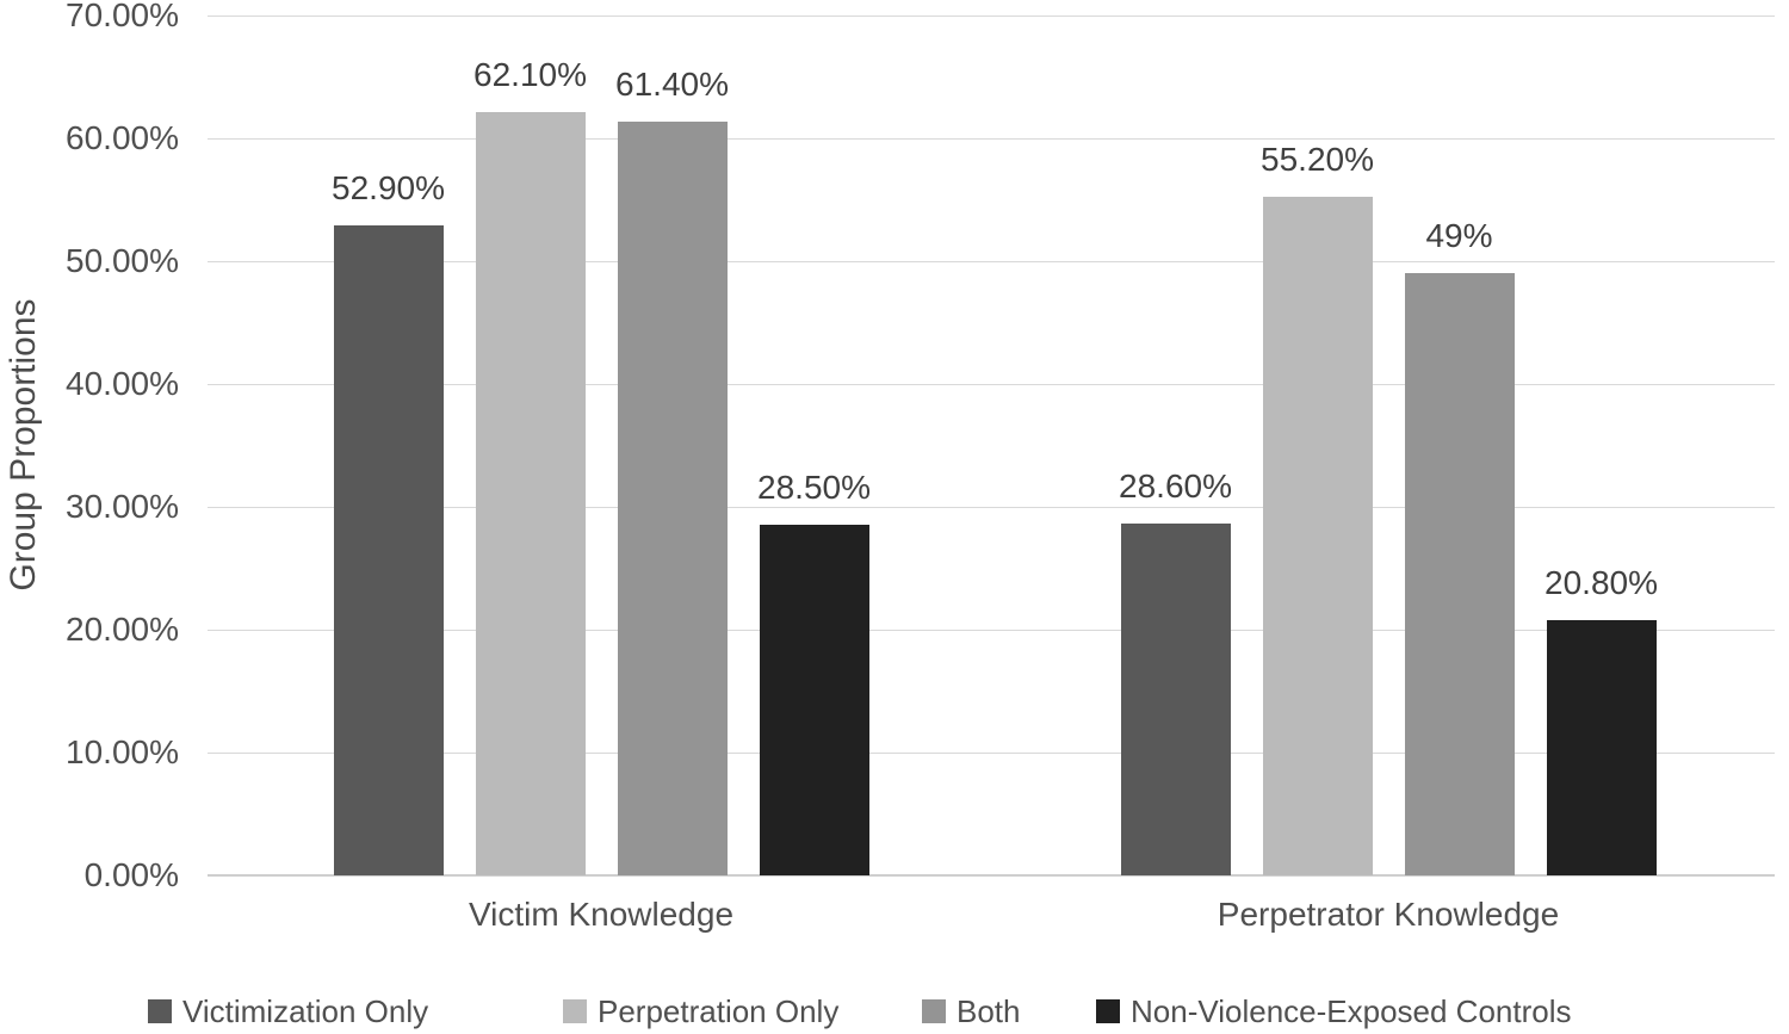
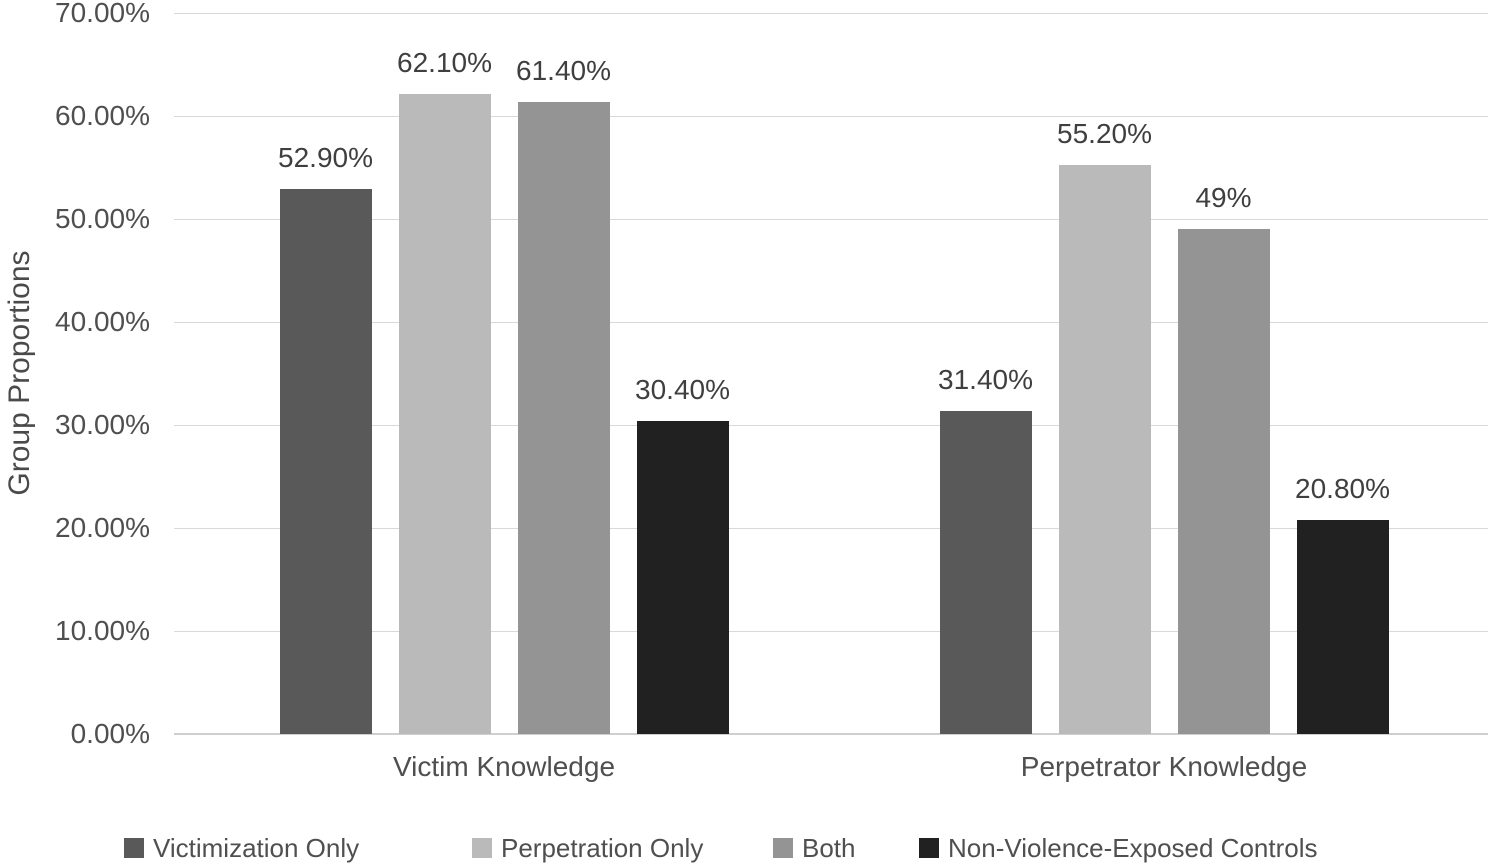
Non-Violence-Exposed Controls/Victim Knowledge: 28.50% -> 30.40%
Victimization Only/Perpetrator Knowledge: 28.60% -> 31.40%
